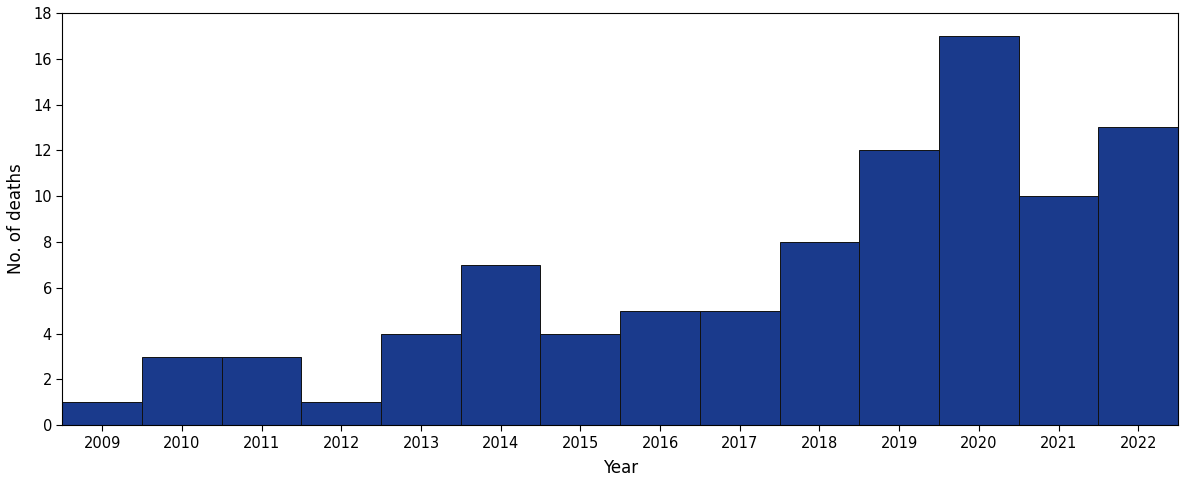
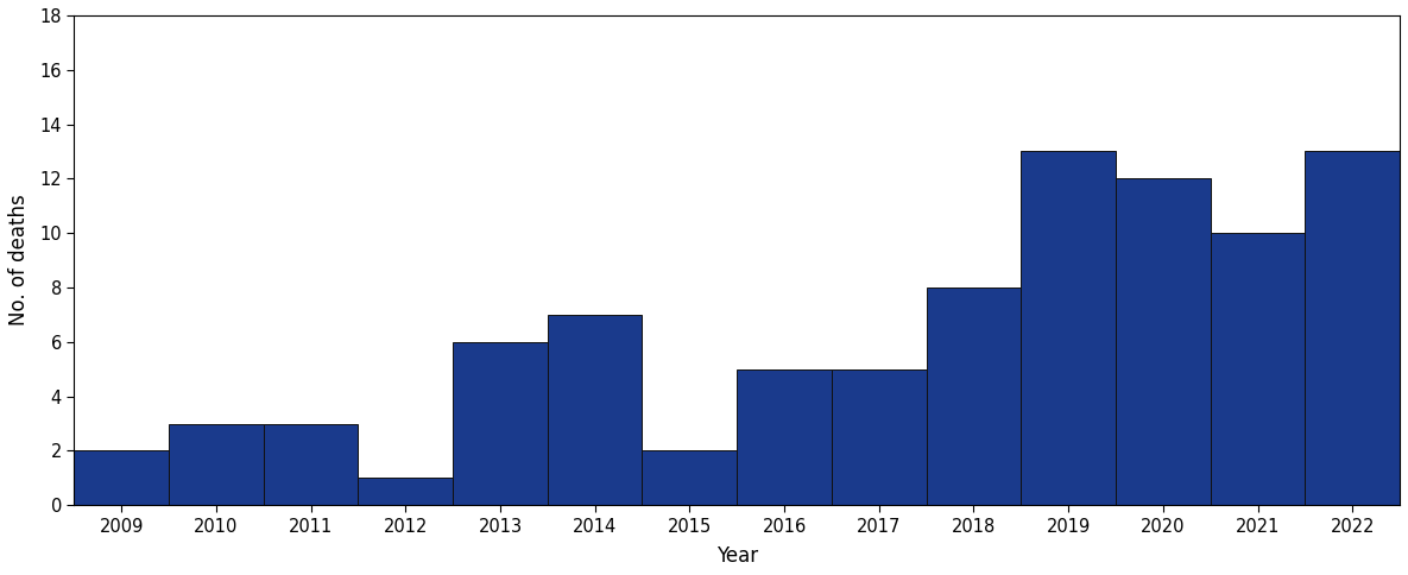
2009: 1 -> 2
2013: 4 -> 6
2015: 4 -> 2
2019: 12 -> 13
2020: 17 -> 12
